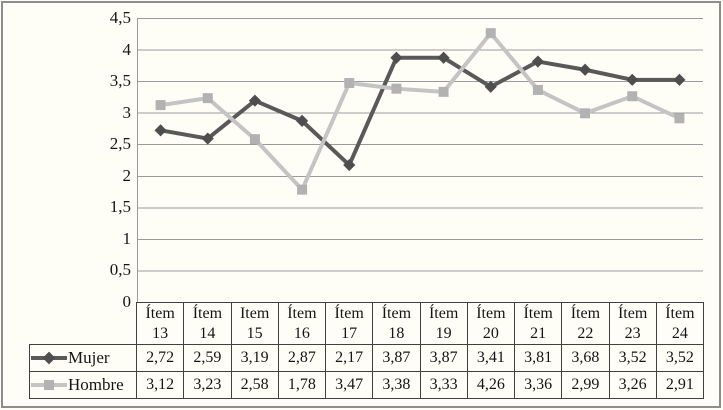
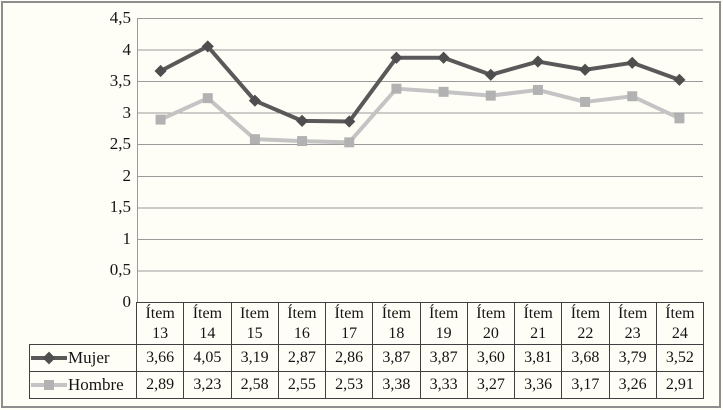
Mujer/Ítem 13: 2,72 -> 3,66
Hombre/Ítem 13: 3,12 -> 2,89
Mujer/Ítem 14: 2,59 -> 4,05
Hombre/Ítem 16: 1,78 -> 2,55
Mujer/Ítem 17: 2,17 -> 2,86
Hombre/Ítem 17: 3,47 -> 2,53
Mujer/Ítem 20: 3,41 -> 3,60
Hombre/Ítem 20: 4,26 -> 3,27
Hombre/Ítem 22: 2,99 -> 3,17
Mujer/Ítem 23: 3,52 -> 3,79
